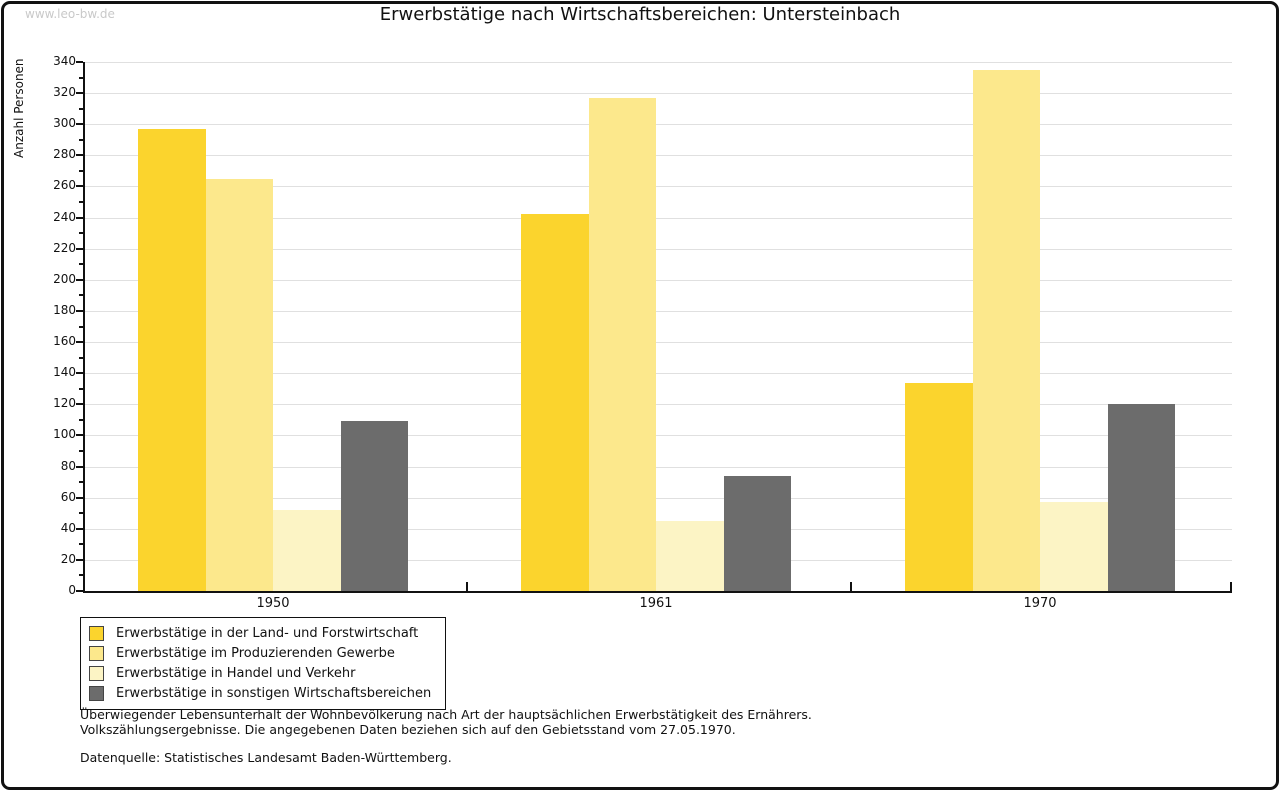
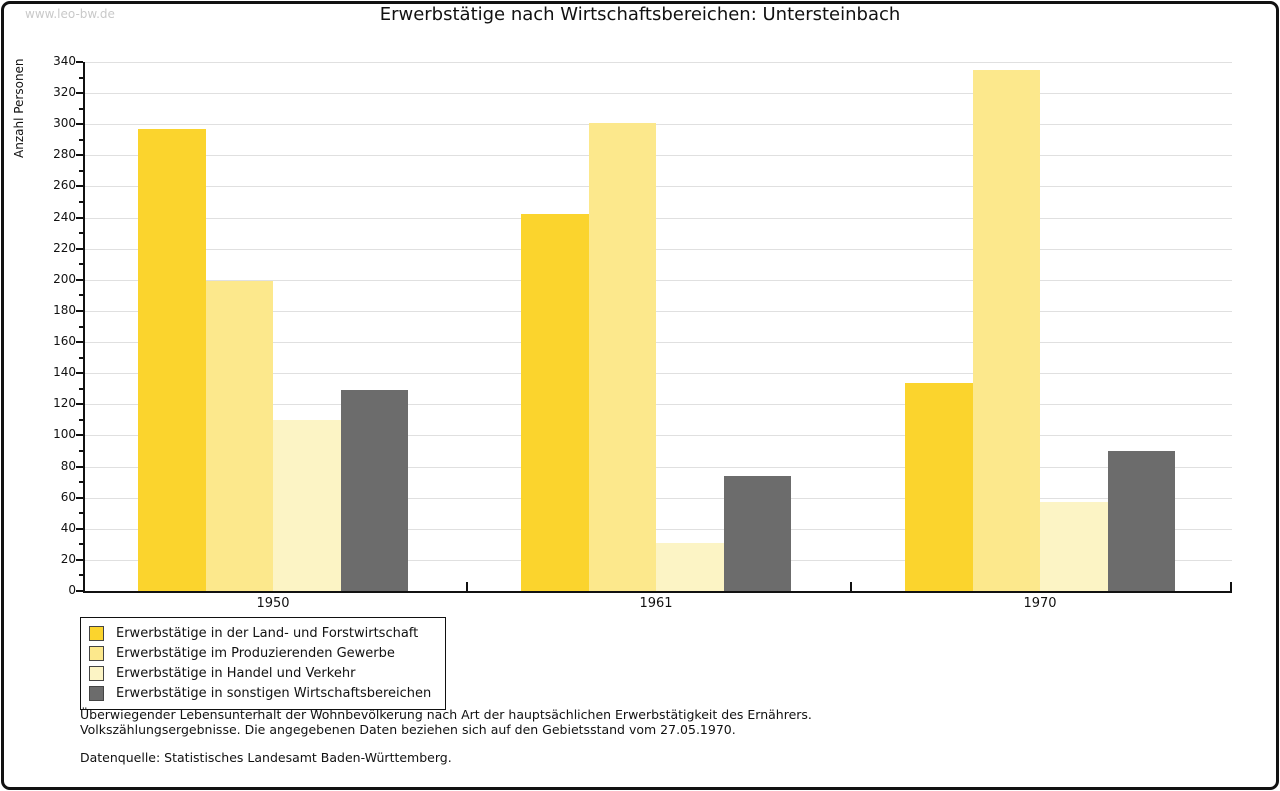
Erwerbstätige im Produzierenden Gewerbe/1950: 265 -> 199
Erwerbstätige in Handel und Verkehr/1950: 52 -> 110
Erwerbstätige in sonstigen Wirtschaftsbereichen/1950: 109 -> 129
Erwerbstätige im Produzierenden Gewerbe/1961: 317 -> 301
Erwerbstätige in Handel und Verkehr/1961: 45 -> 31
Erwerbstätige in sonstigen Wirtschaftsbereichen/1970: 120 -> 90
